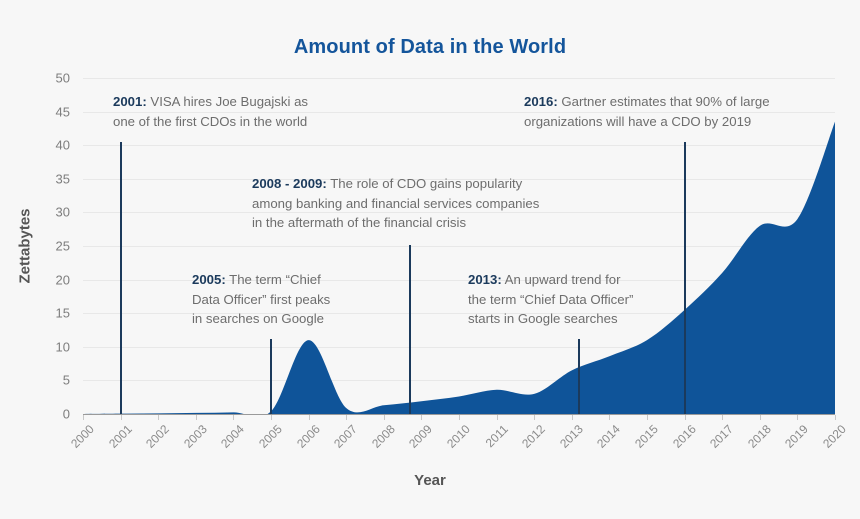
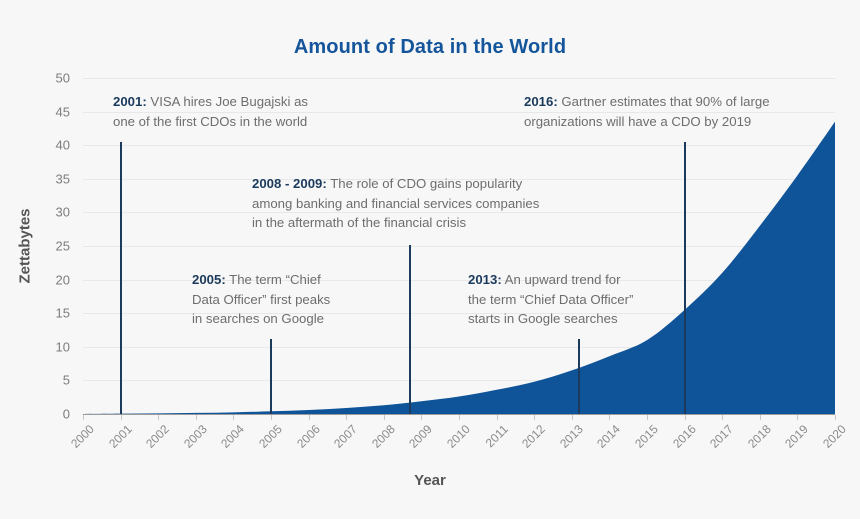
2006: 11 -> 1
2012: 3 -> 5
2019: 29 -> 36
